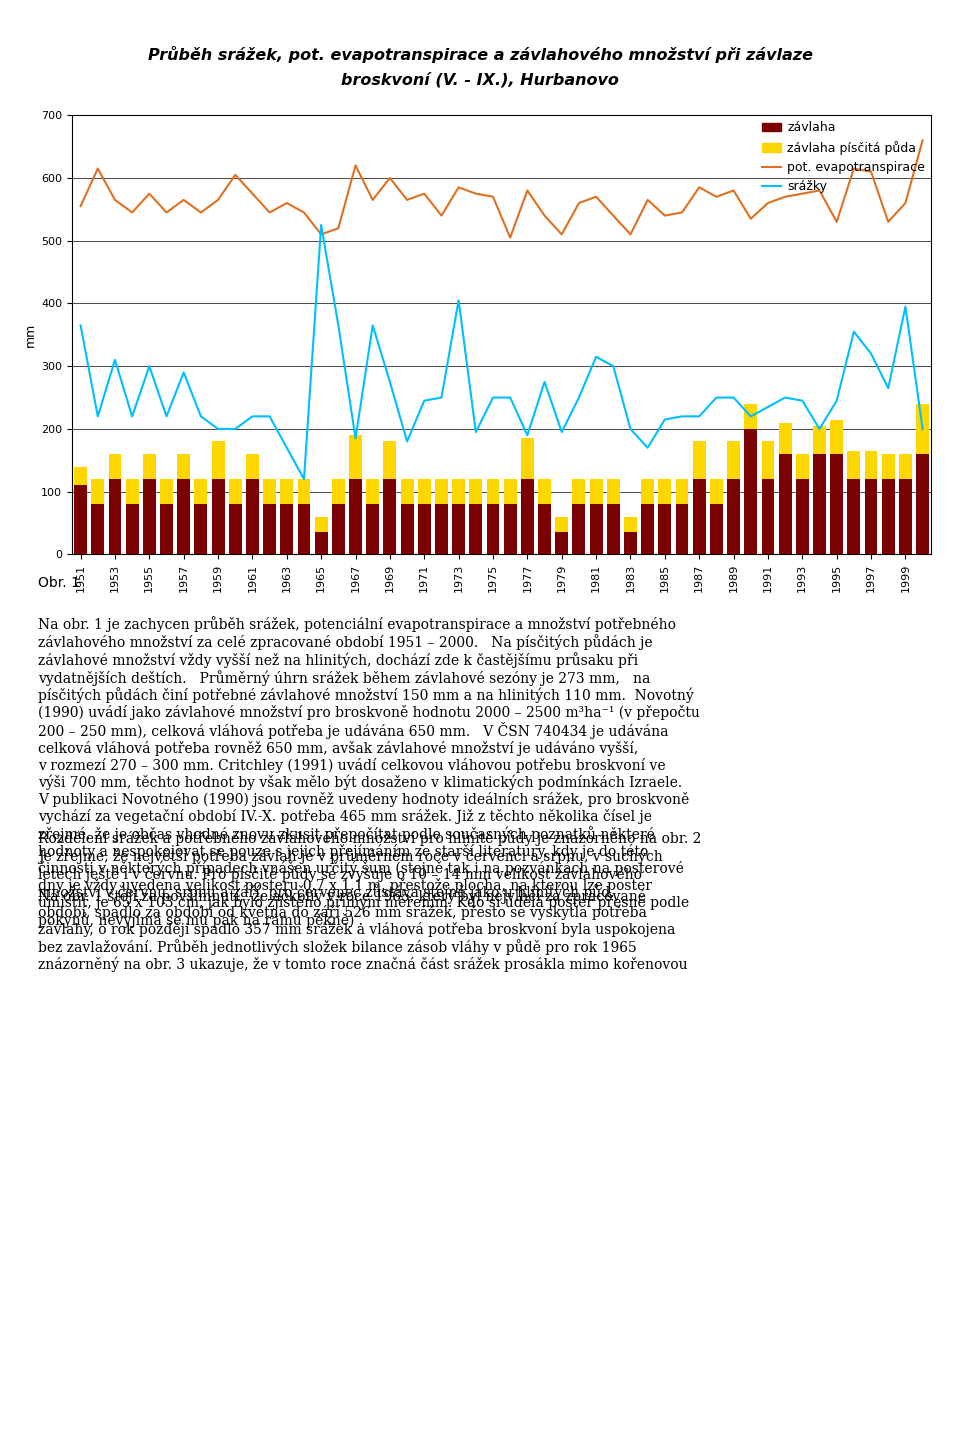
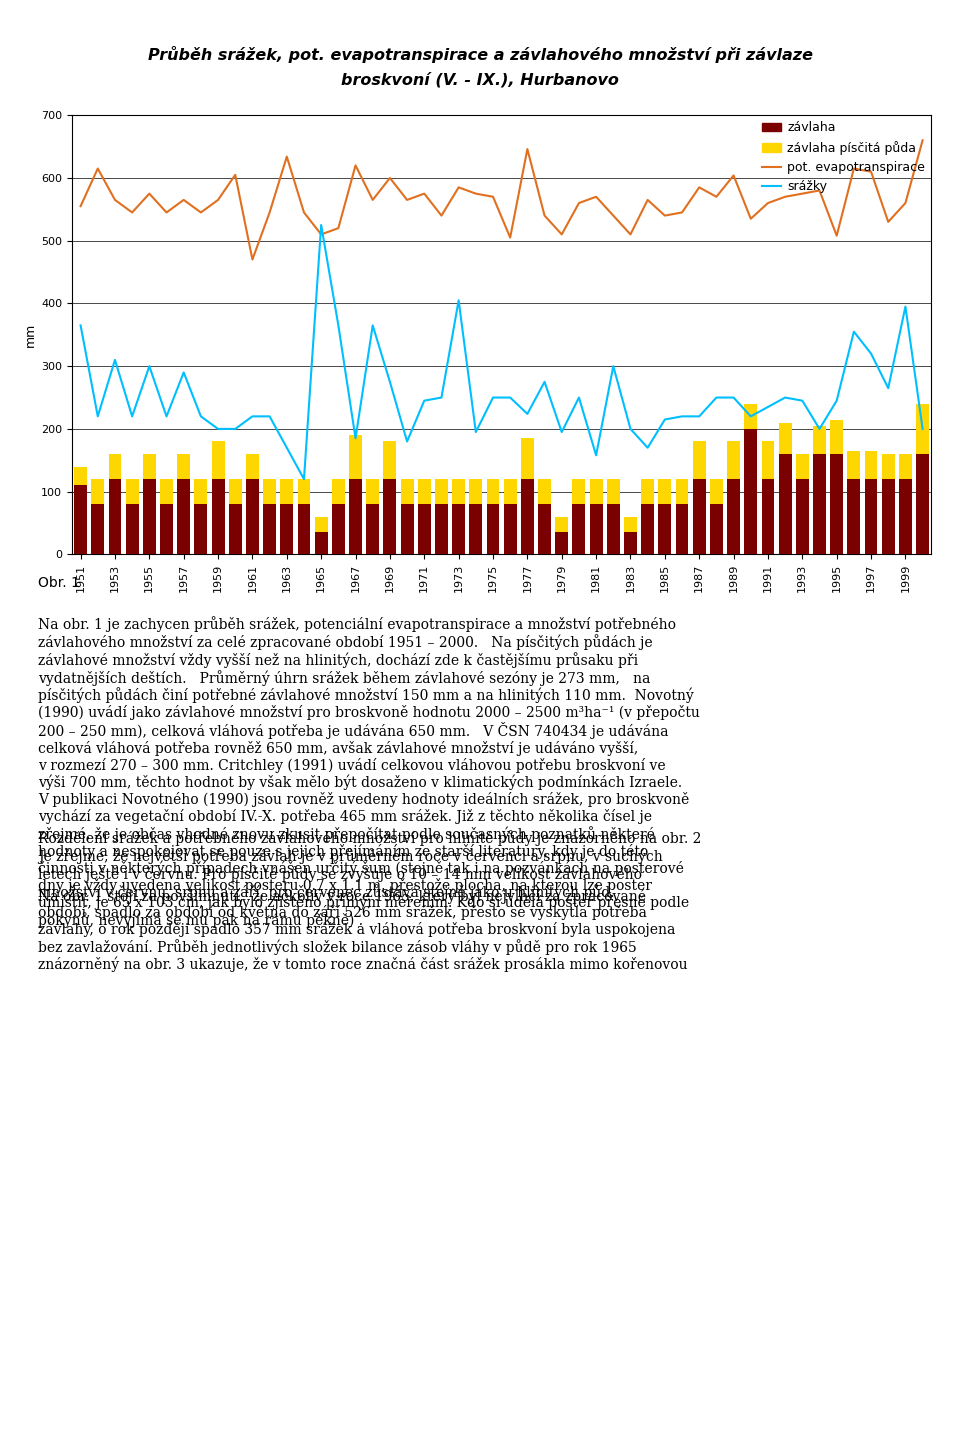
pot. evapotranspirace/1961: 575 -> 470
pot. evapotranspirace/1963: 560 -> 634
pot. evapotranspirace/1977: 580 -> 646
srážky/1977: 190 -> 224
srážky/1981: 315 -> 158
pot. evapotranspirace/1989: 580 -> 604
pot. evapotranspirace/1995: 530 -> 508
